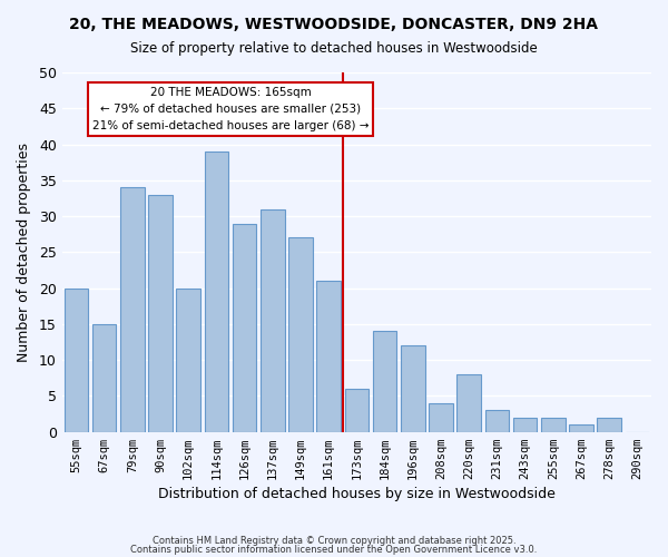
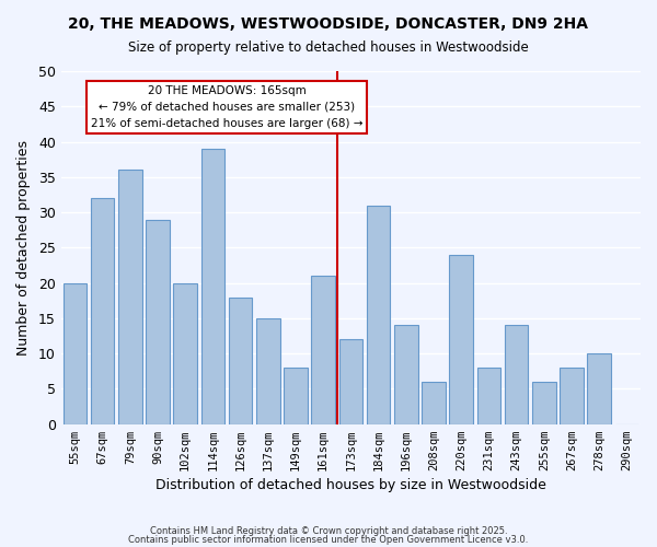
67sqm: 15 -> 32
79sqm: 34 -> 36
90sqm: 33 -> 29
126sqm: 29 -> 18
137sqm: 31 -> 15
149sqm: 27 -> 8
173sqm: 6 -> 12
184sqm: 14 -> 31
196sqm: 12 -> 14
208sqm: 4 -> 6
220sqm: 8 -> 24
231sqm: 3 -> 8
243sqm: 2 -> 14
255sqm: 2 -> 6
267sqm: 1 -> 8
278sqm: 2 -> 10
